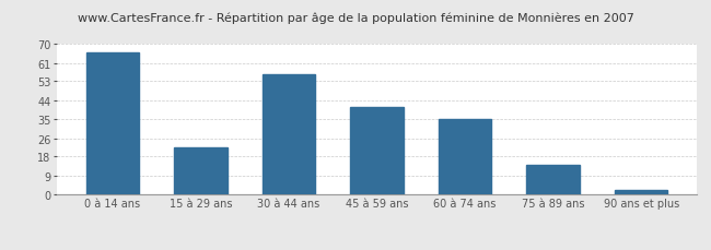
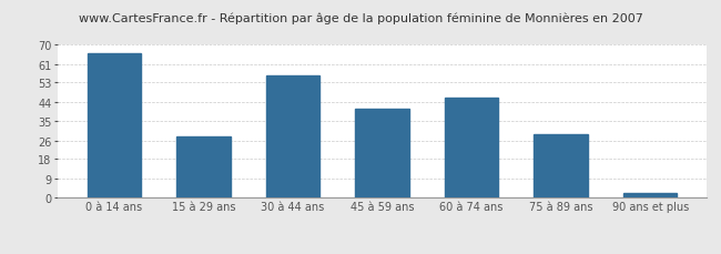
15 à 29 ans: 22 -> 28
60 à 74 ans: 35 -> 46
75 à 89 ans: 14 -> 29
